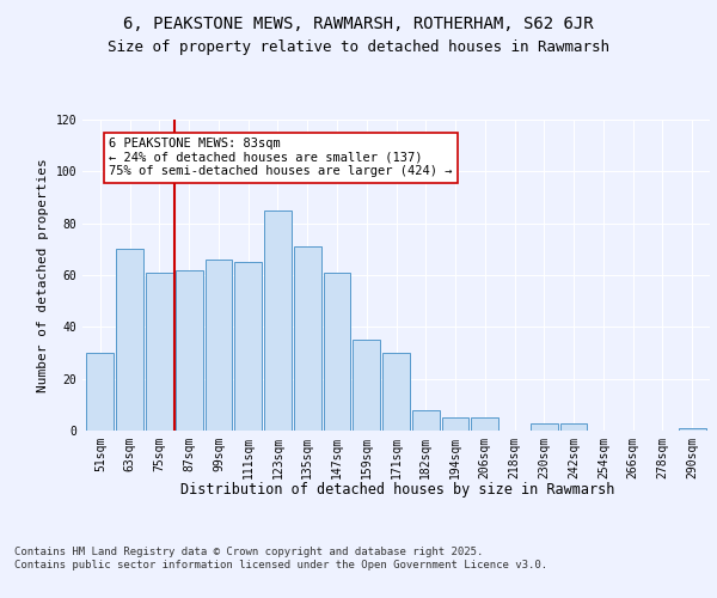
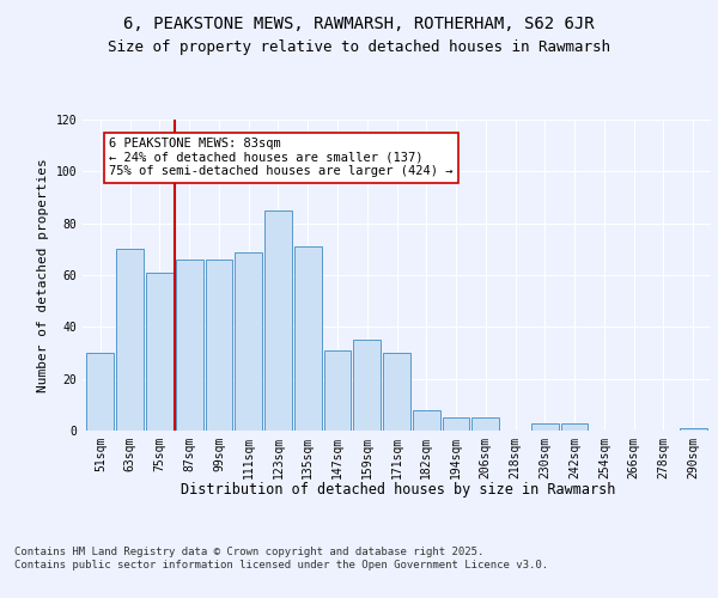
87sqm: 62 -> 66
111sqm: 65 -> 69
147sqm: 61 -> 31
